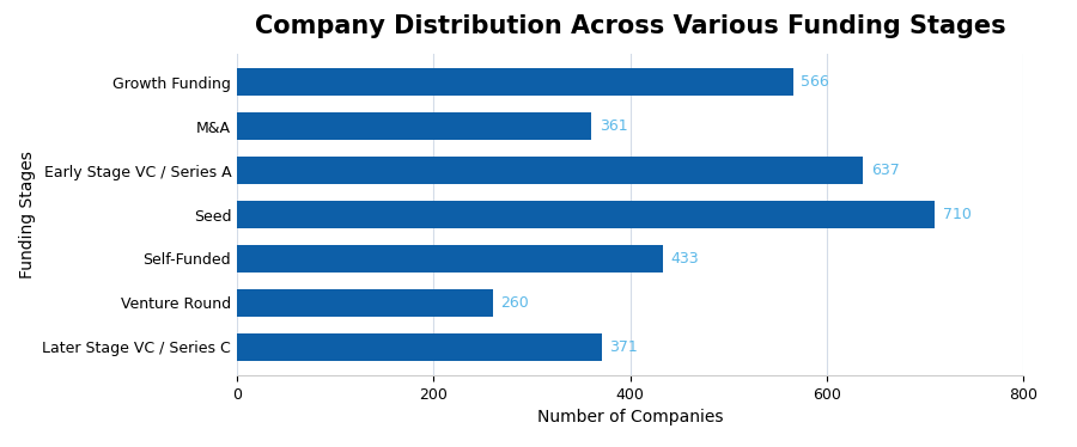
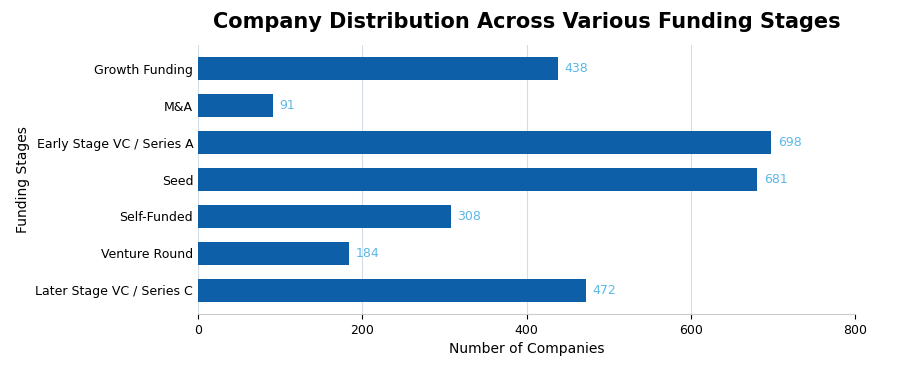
Growth Funding: 566 -> 438
M&A: 361 -> 91
Early Stage VC / Series A: 637 -> 698
Seed: 710 -> 681
Self-Funded: 433 -> 308
Venture Round: 260 -> 184
Later Stage VC / Series C: 371 -> 472
